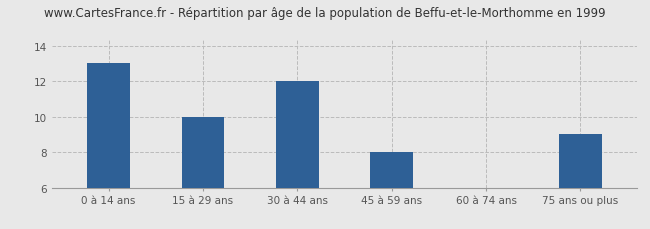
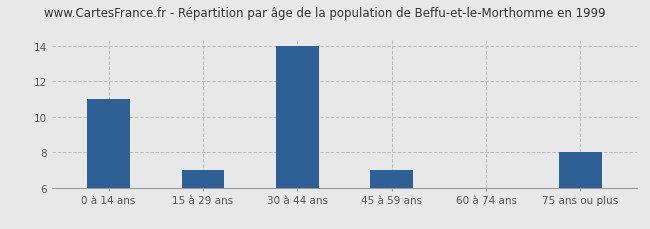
0 à 14 ans: 13 -> 11
15 à 29 ans: 10 -> 7
30 à 44 ans: 12 -> 14
45 à 59 ans: 8 -> 7
75 ans ou plus: 9 -> 8
